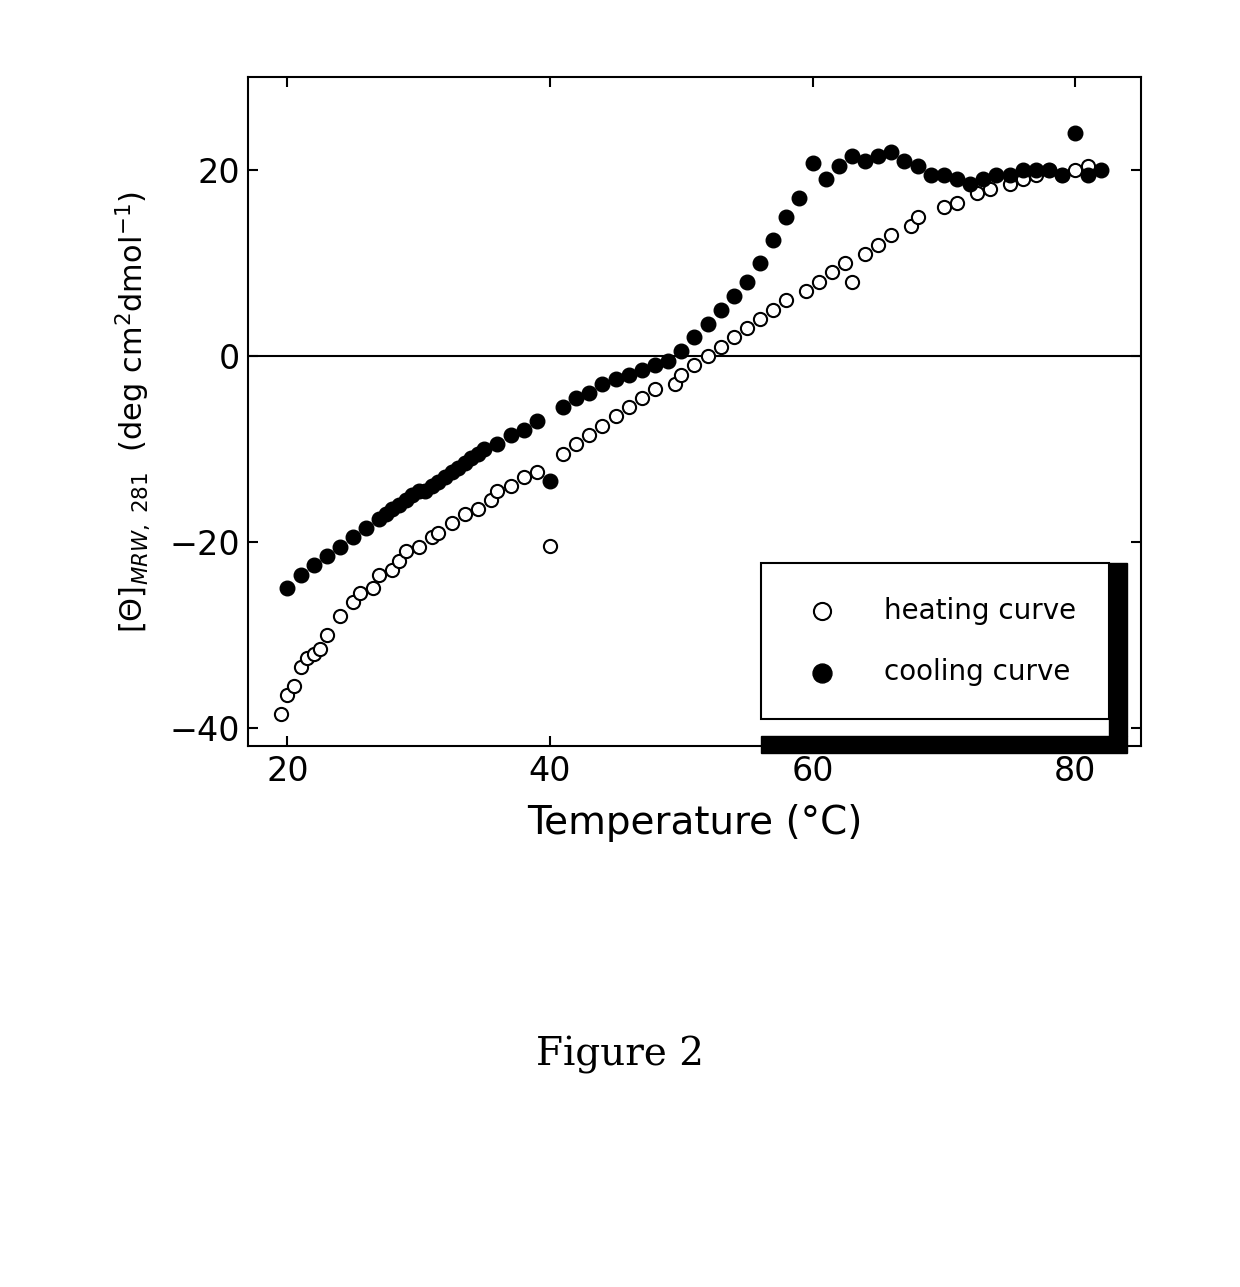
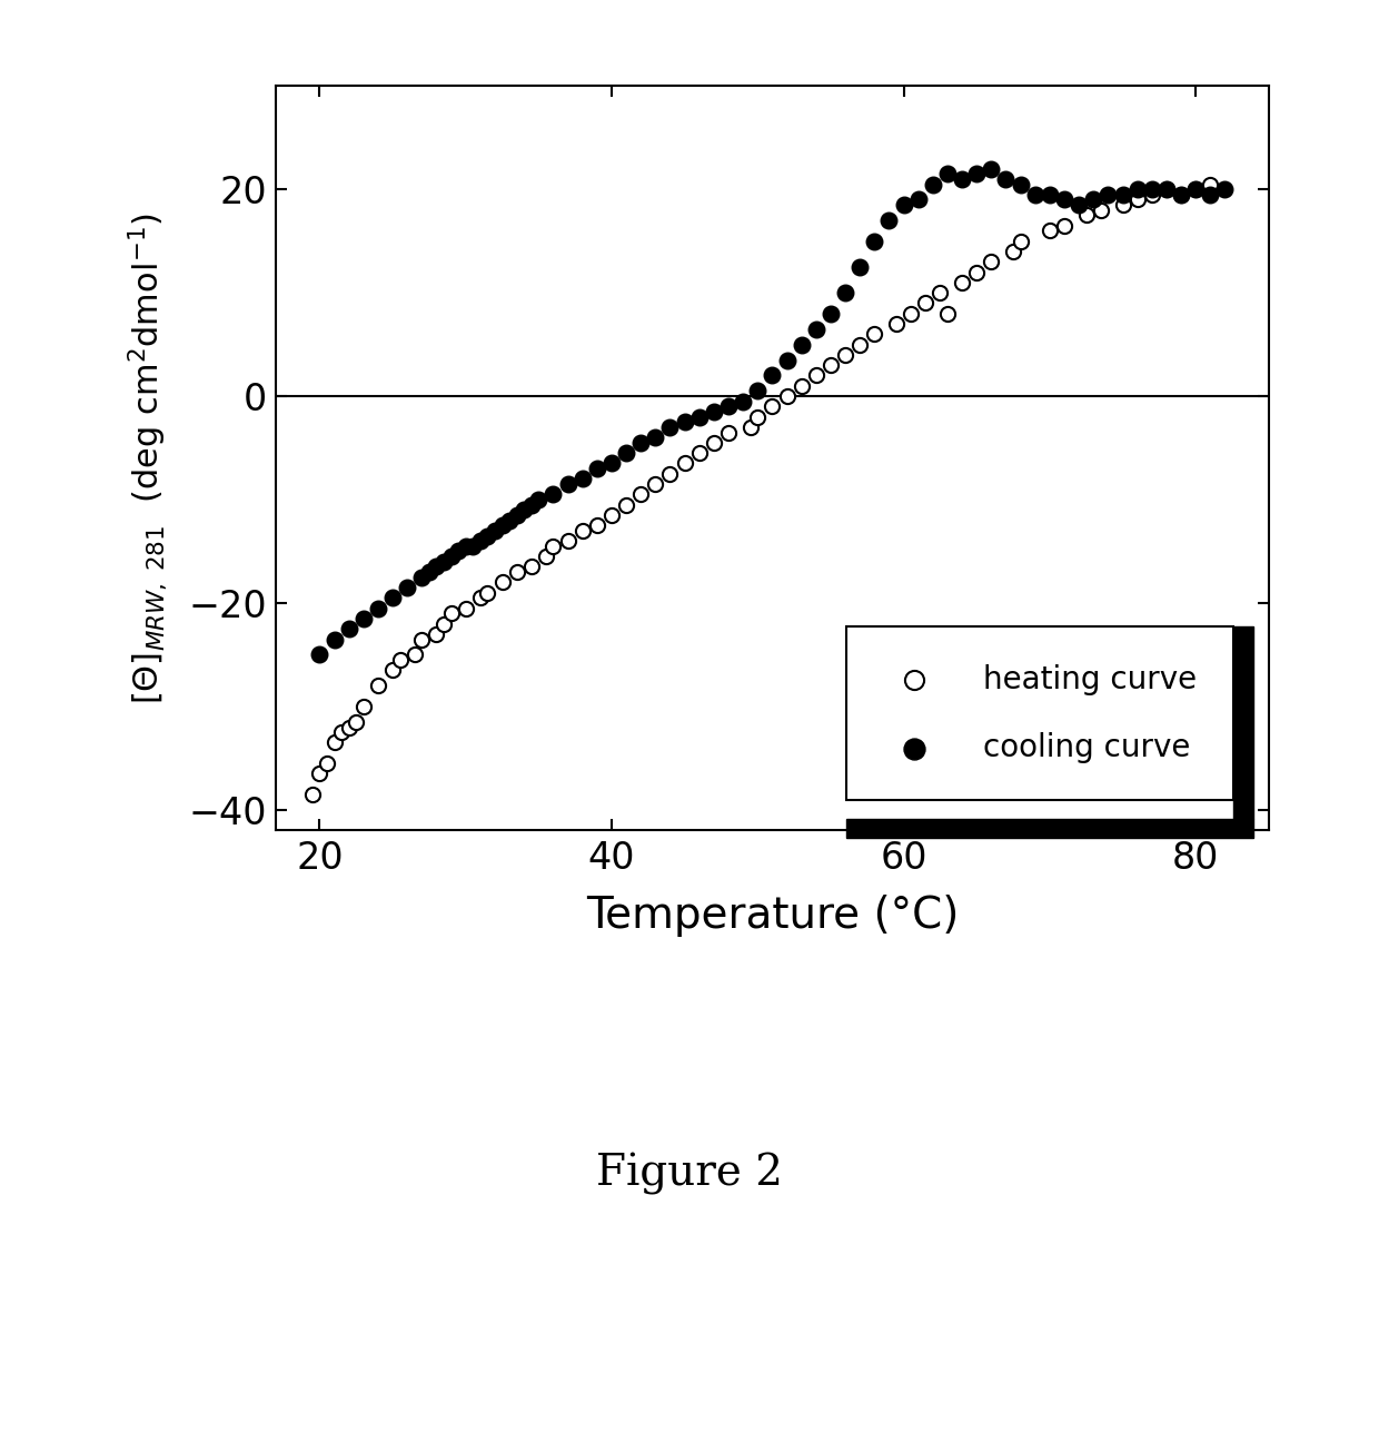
heating curve/40: -20.4 -> -11.5
cooling curve/40: -13.4 -> -6.5
cooling curve/60: 20.8 -> 18.5
cooling curve/80: 24.0 -> 20.0
